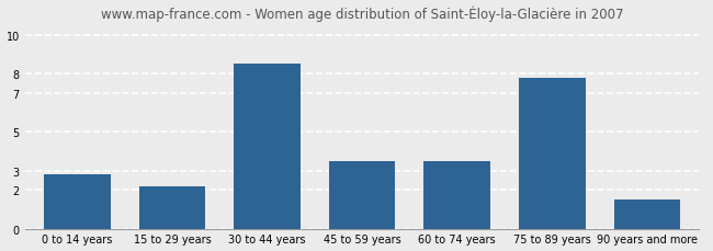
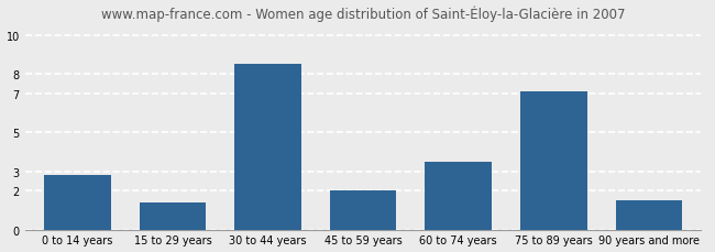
15 to 29 years: 2.2 -> 1.4
45 to 59 years: 3.5 -> 2.0
75 to 89 years: 7.8 -> 7.1
